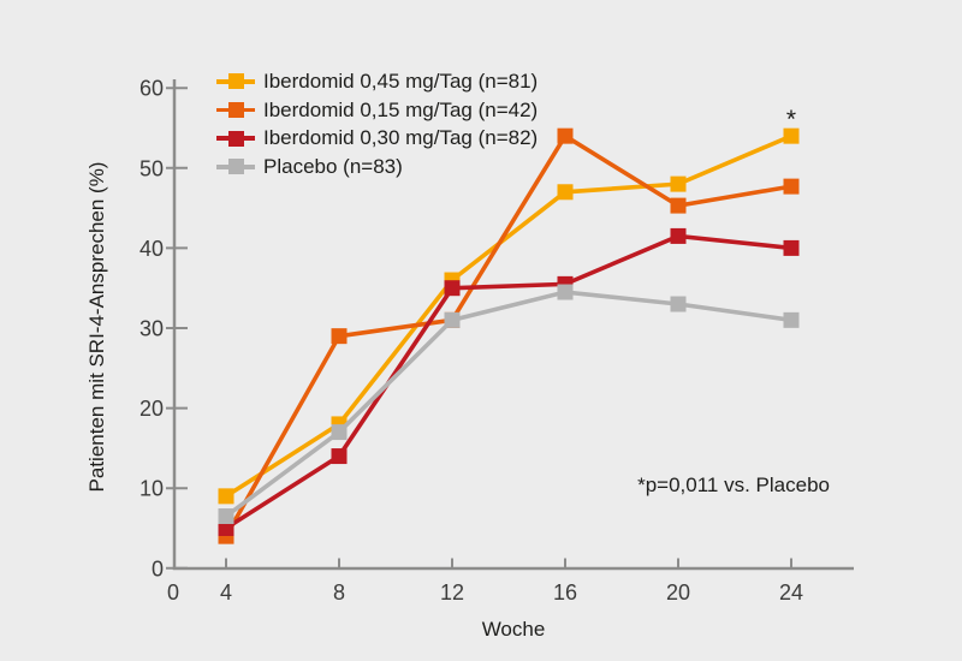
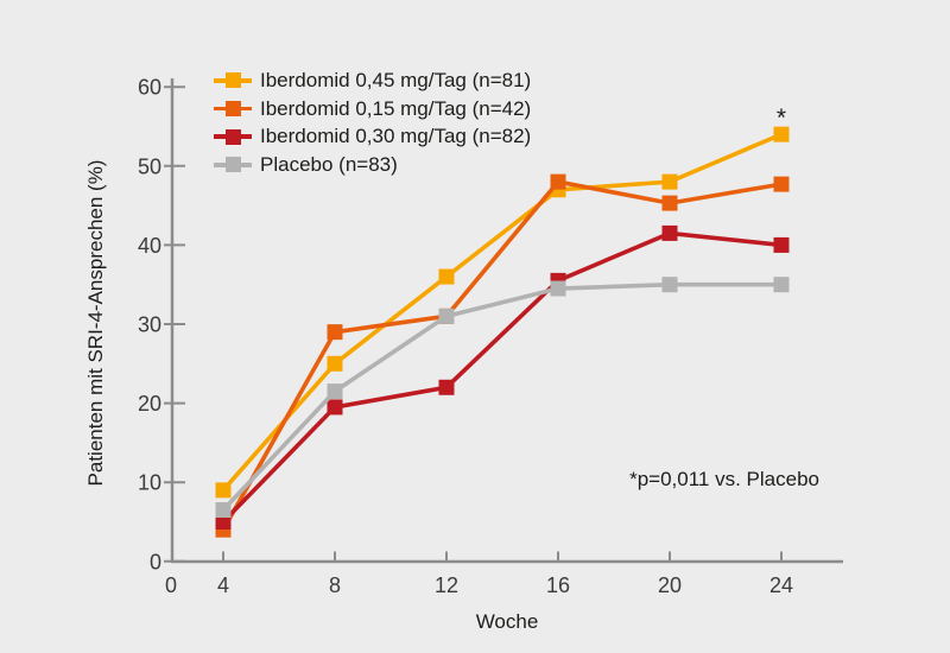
Iberdomid 0,45 mg/Tag (n=81)/8: 18 -> 25
Iberdomid 0,30 mg/Tag (n=82)/8: 14 -> 20
Placebo (n=83)/8: 17 -> 22
Iberdomid 0,30 mg/Tag (n=82)/12: 35 -> 22
Iberdomid 0,15 mg/Tag (n=42)/16: 54 -> 48
Placebo (n=83)/20: 33 -> 35
Placebo (n=83)/24: 31 -> 35
